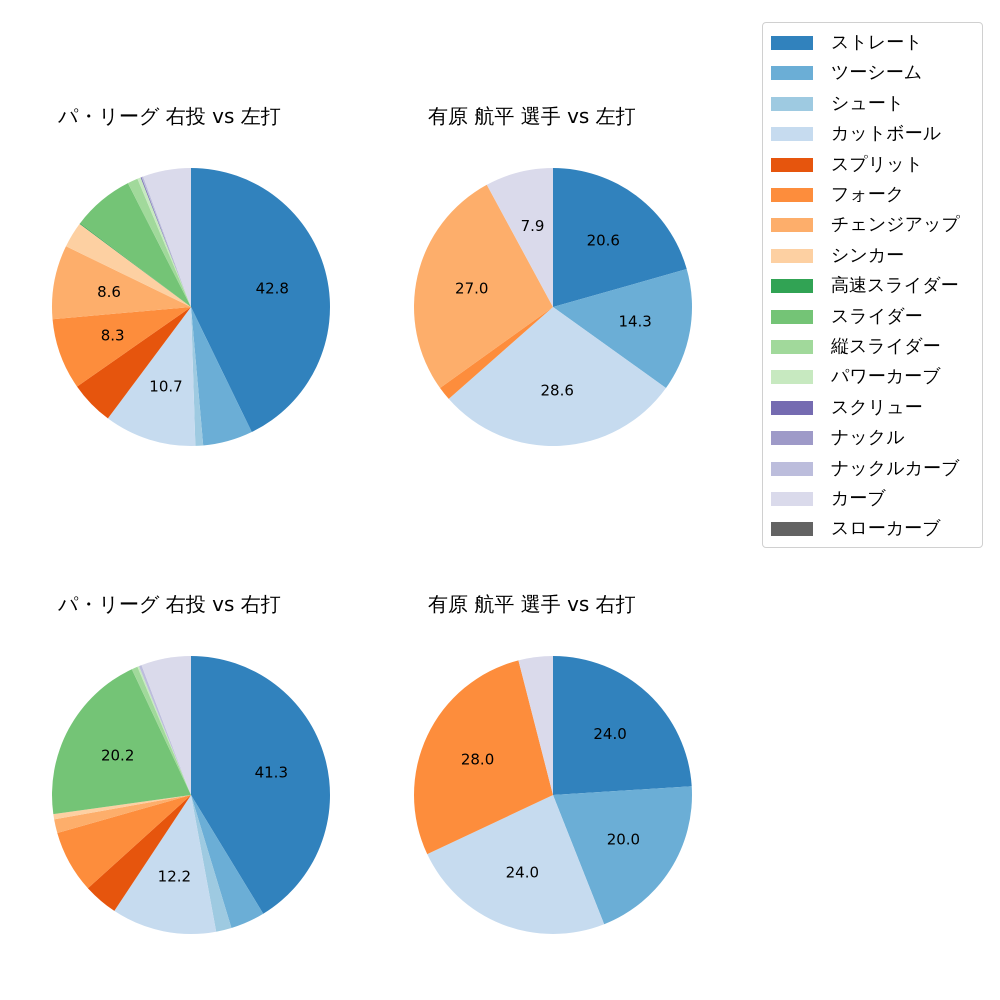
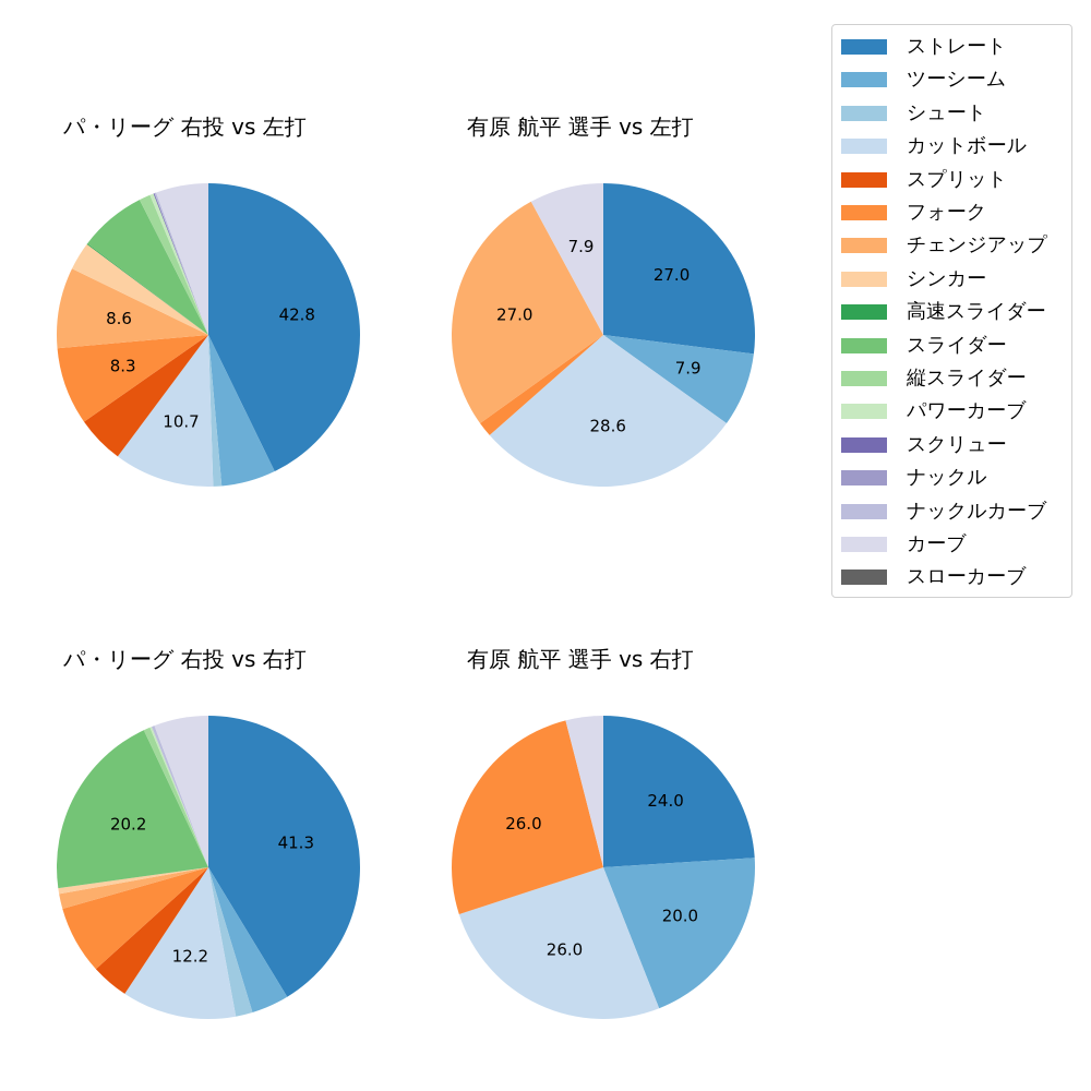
有原 航平 選手 vs 左打/ストレート: 20.6 -> 27.0
有原 航平 選手 vs 左打/ツーシーム: 14.3 -> 7.9
有原 航平 選手 vs 右打/カットボール: 24.0 -> 26.0
有原 航平 選手 vs 右打/フォーク: 28.0 -> 26.0
